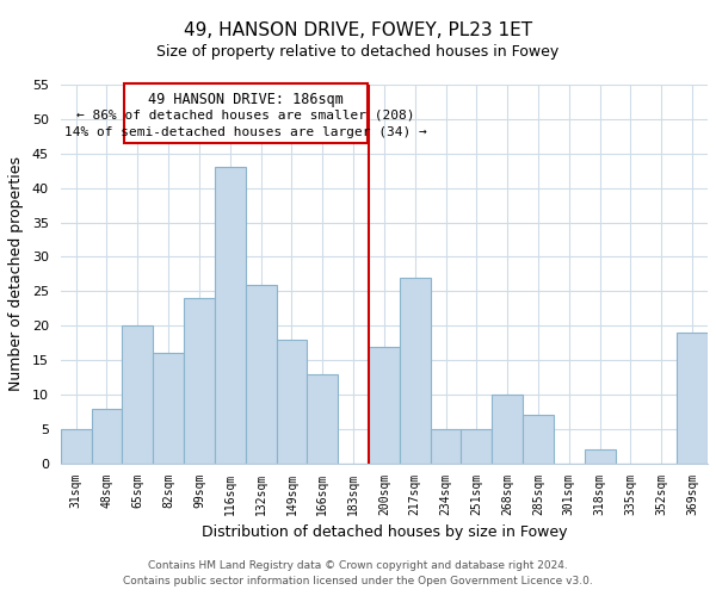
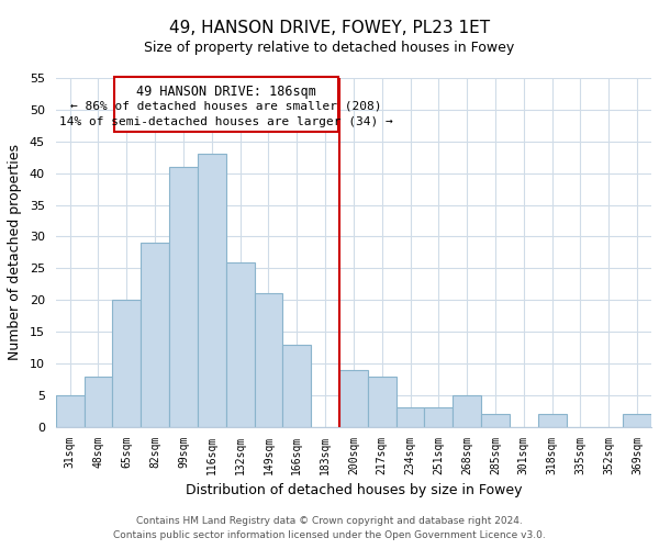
82sqm: 16 -> 29
99sqm: 24 -> 41
149sqm: 18 -> 21
200sqm: 17 -> 9
217sqm: 27 -> 8
234sqm: 5 -> 3
251sqm: 5 -> 3
268sqm: 10 -> 5
285sqm: 7 -> 2
369sqm: 19 -> 2
